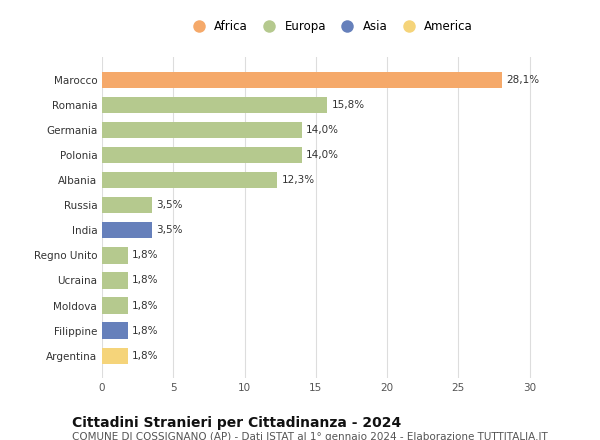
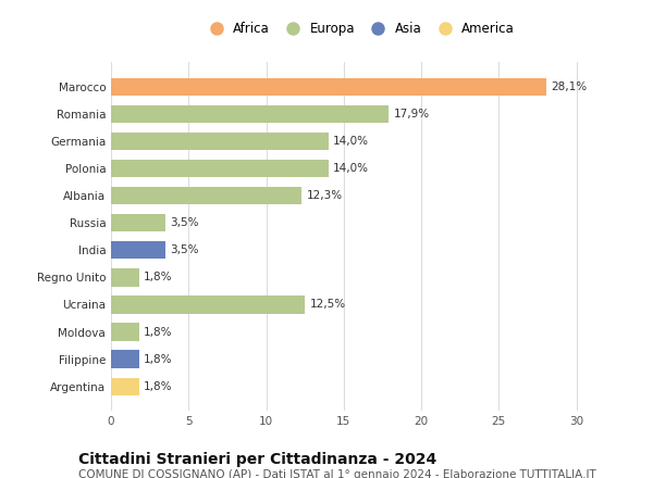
Romania: 15,8% -> 17,9%
Ucraina: 1,8% -> 12,5%
